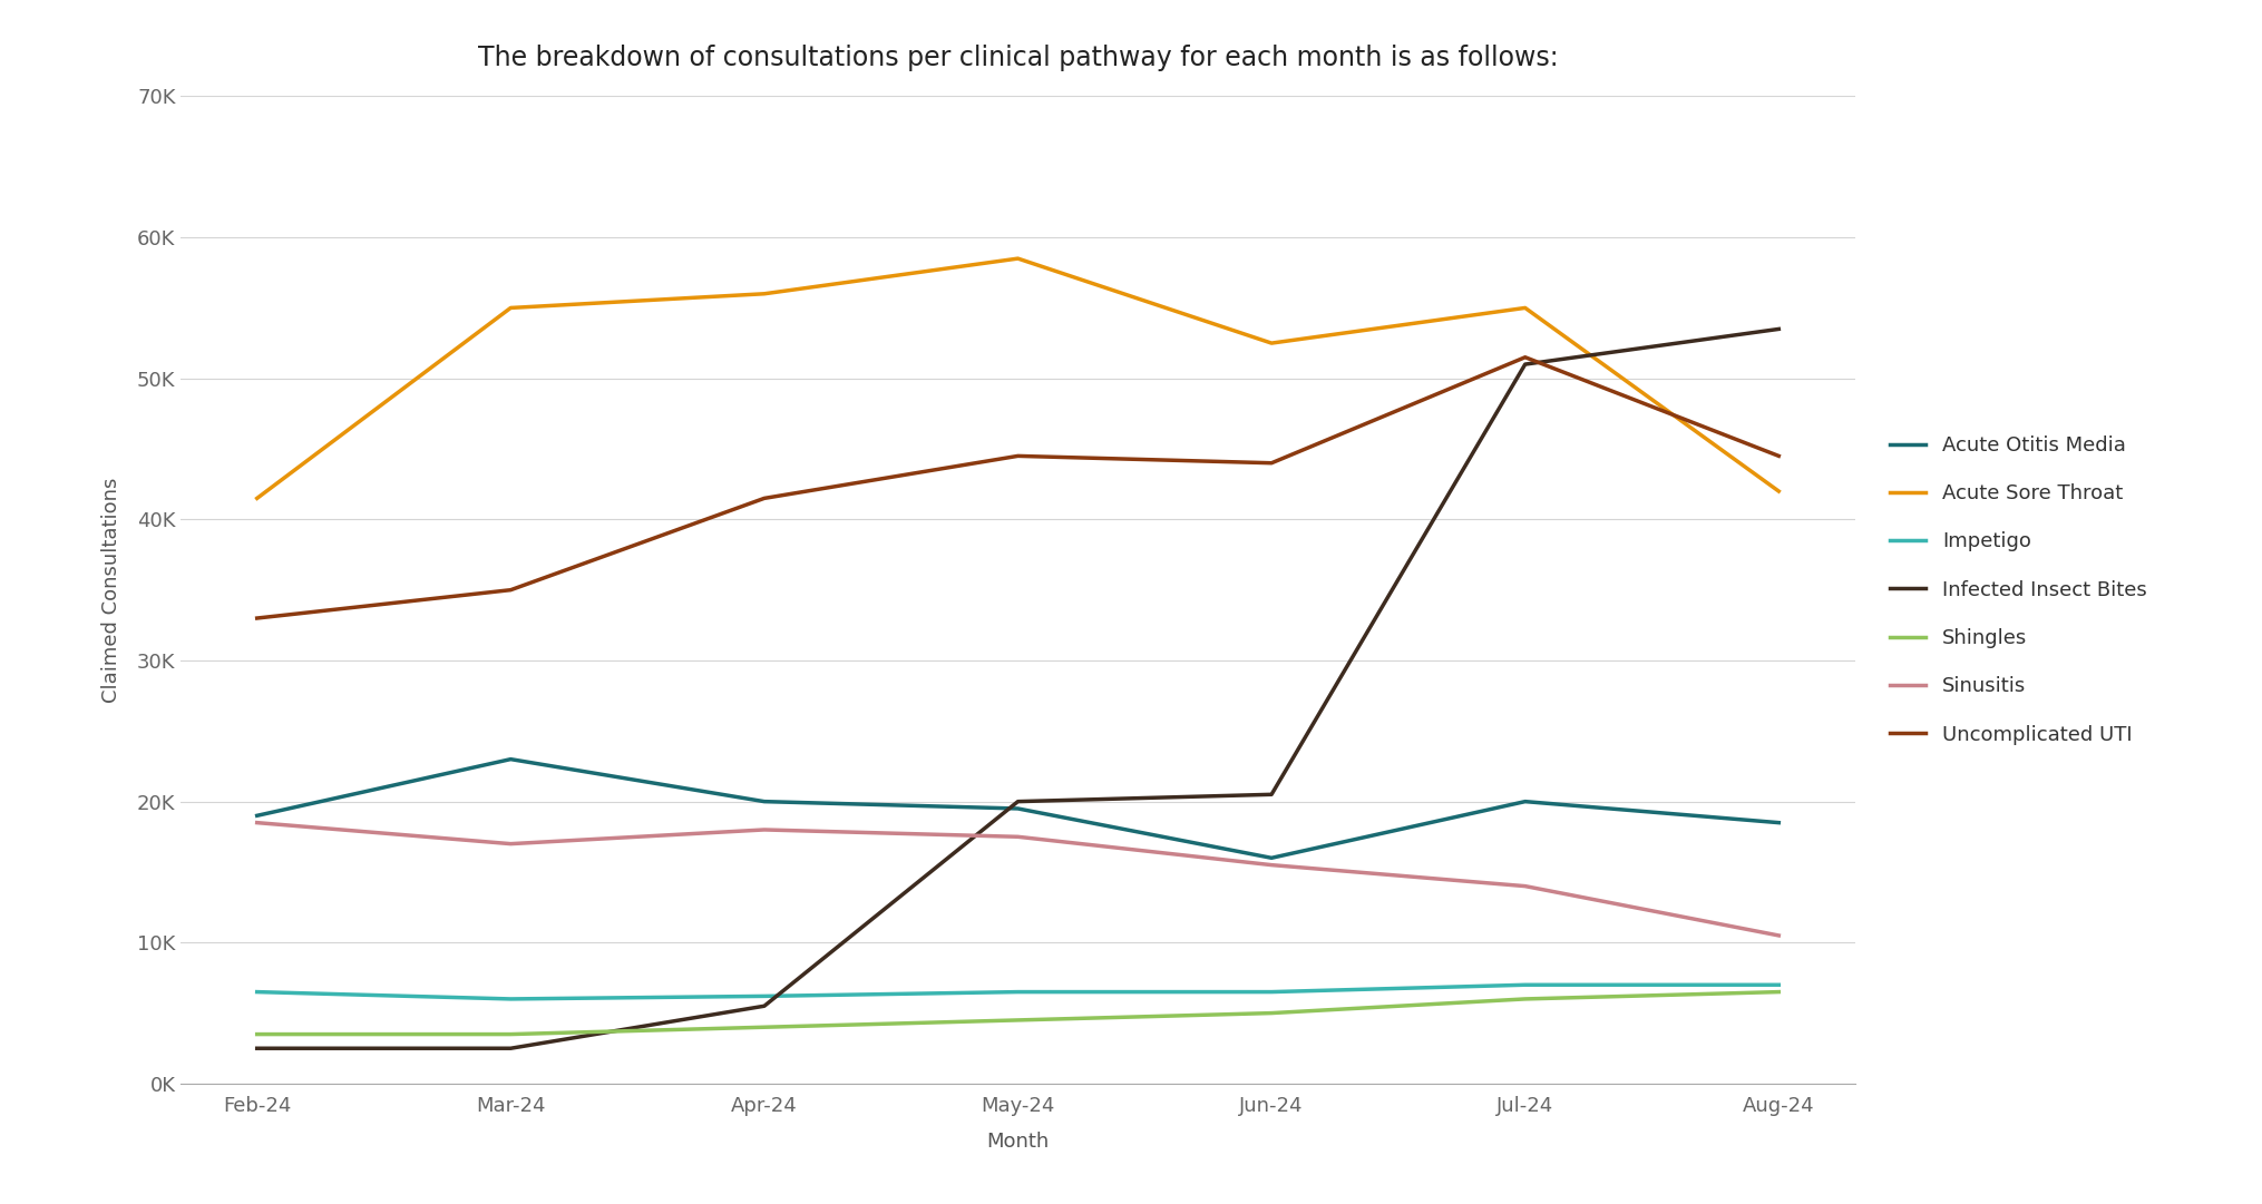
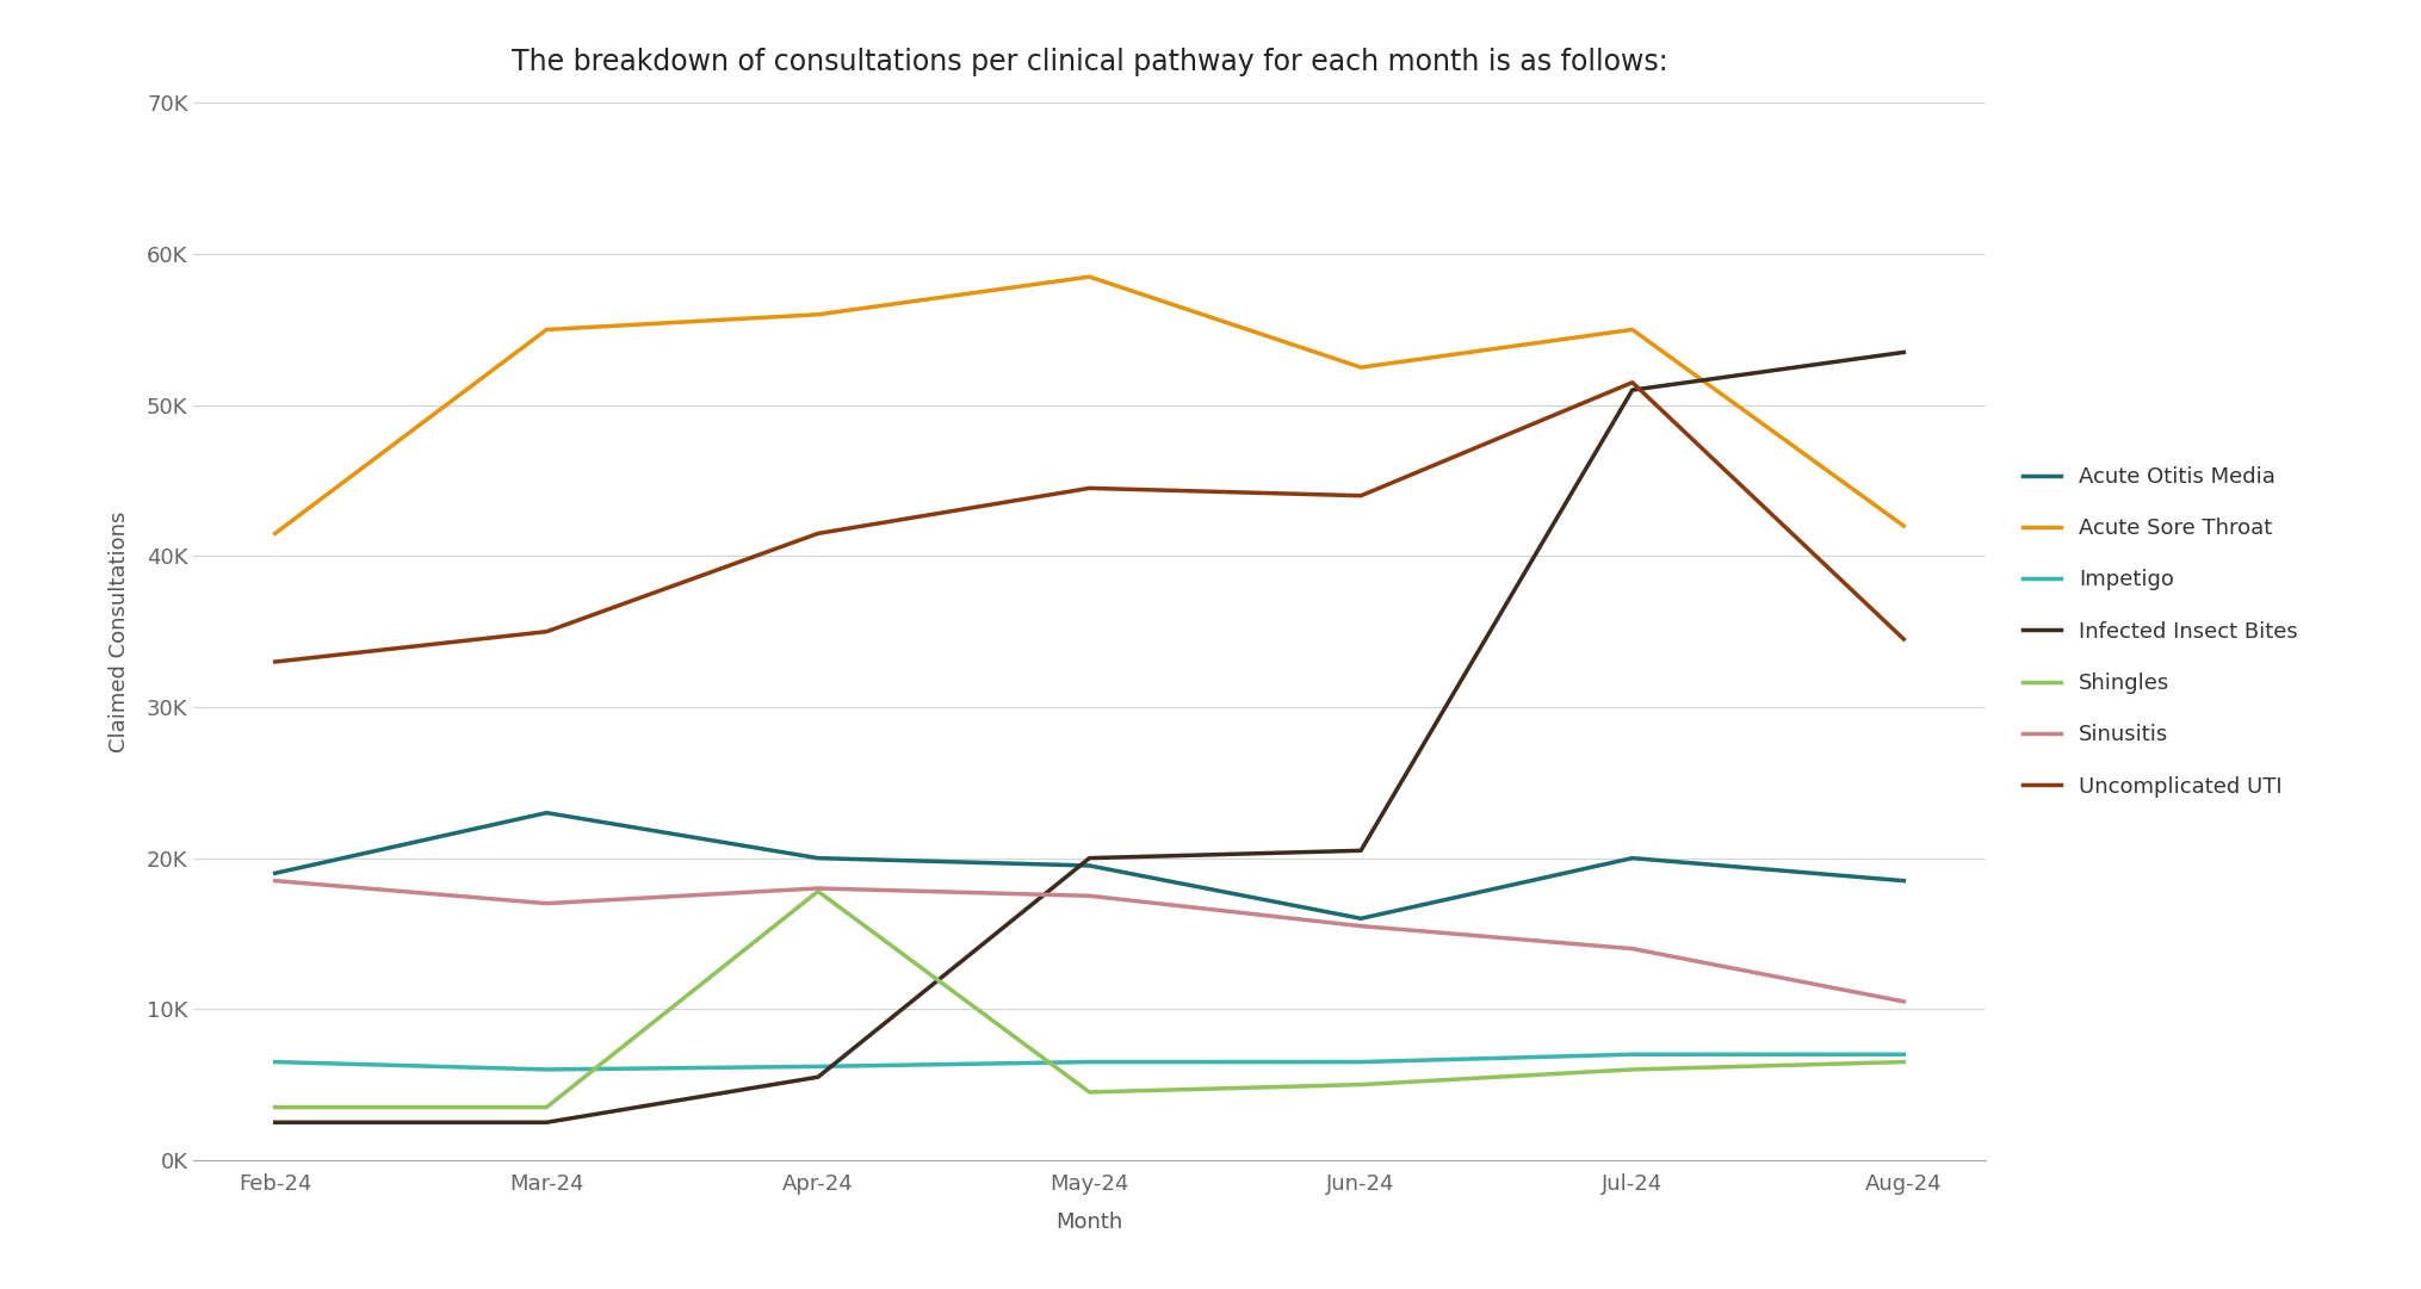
Shingles/Apr-24: 4.0K -> 17.8K
Uncomplicated UTI/Aug-24: 44.5K -> 34.5K
